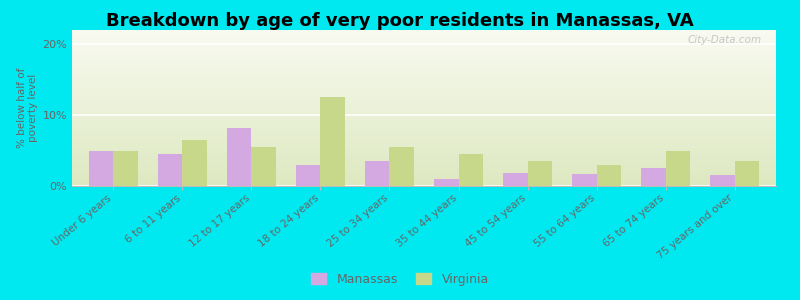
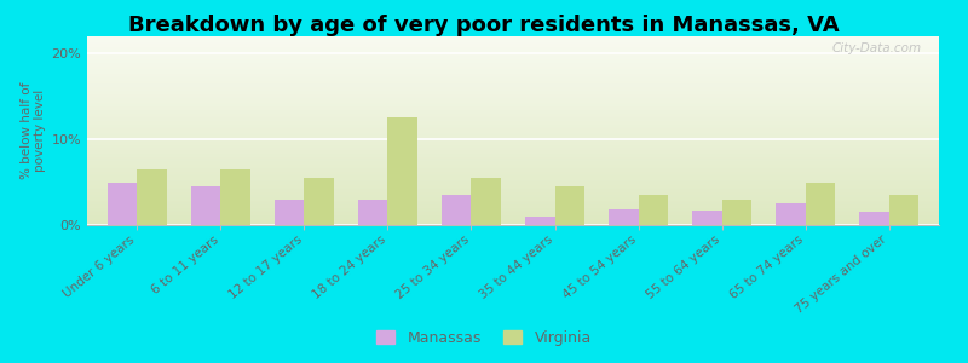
Virginia/Under 6 years: 5.0% -> 6.5%
Manassas/12 to 17 years: 8.2% -> 3.0%
